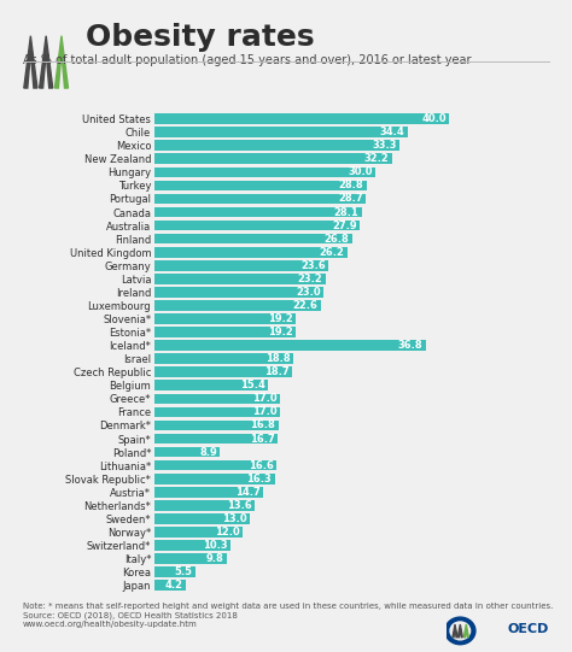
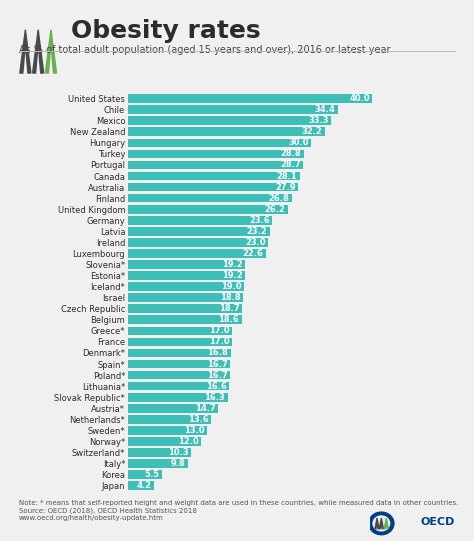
Iceland*: 36.8 -> 19.0
Belgium: 15.4 -> 18.6
Poland*: 8.9 -> 16.7
